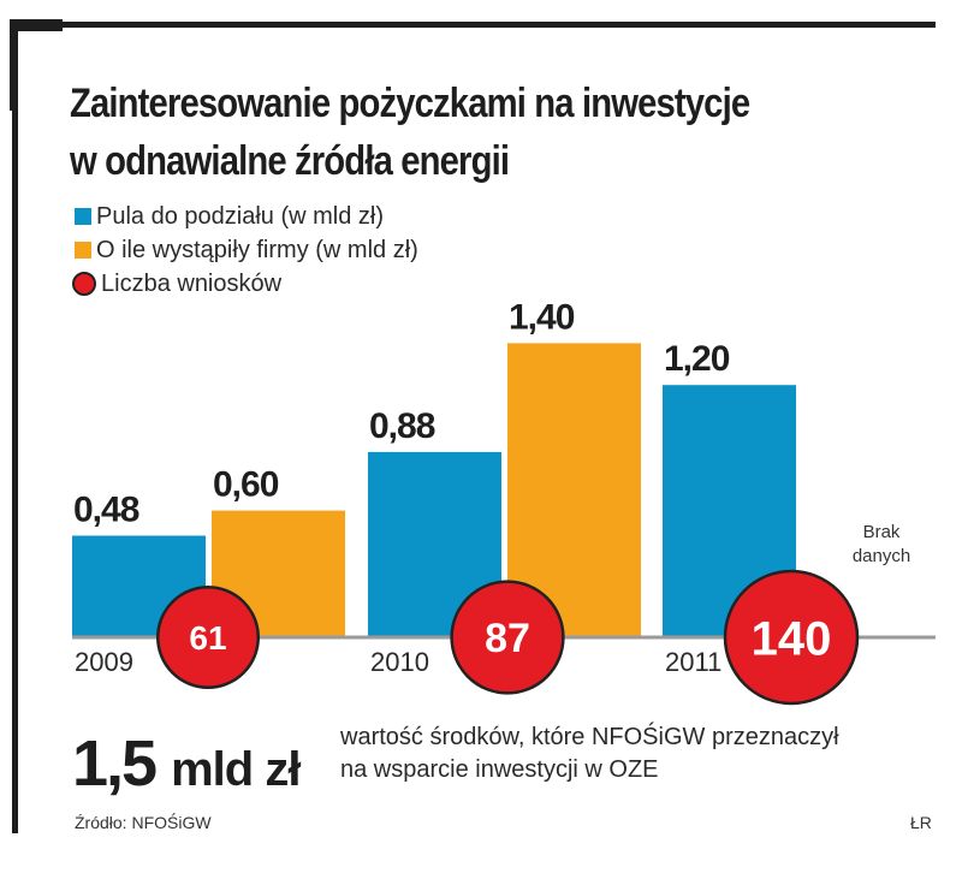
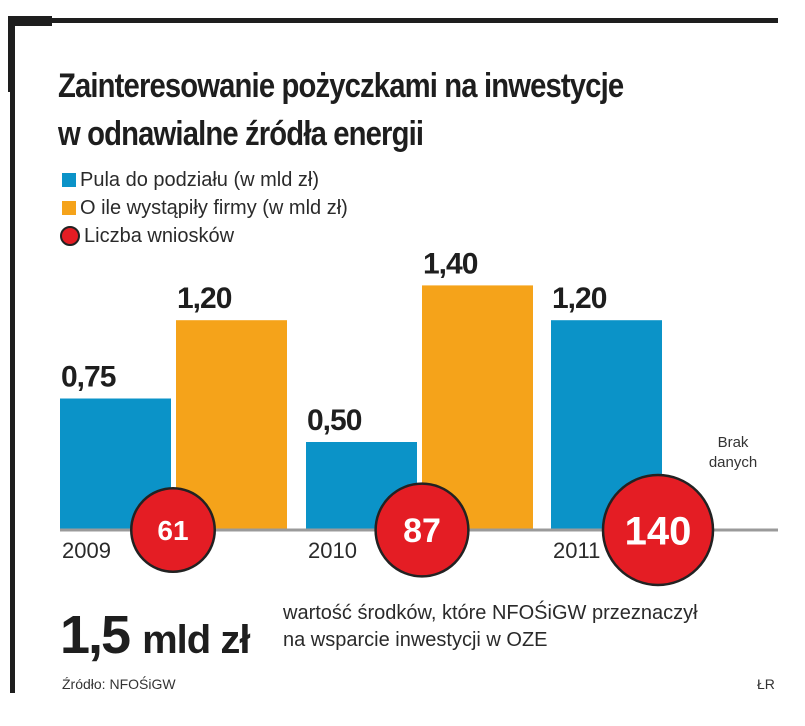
Pula do podziału (w mld zł)/2009: 0,48 -> 0,75
O ile wystąpiły firmy (w mld zł)/2009: 0,60 -> 1,20
Pula do podziału (w mld zł)/2010: 0,88 -> 0,50
